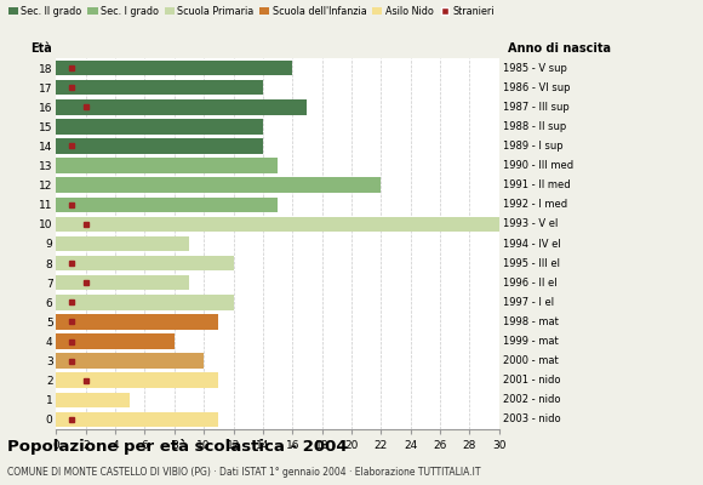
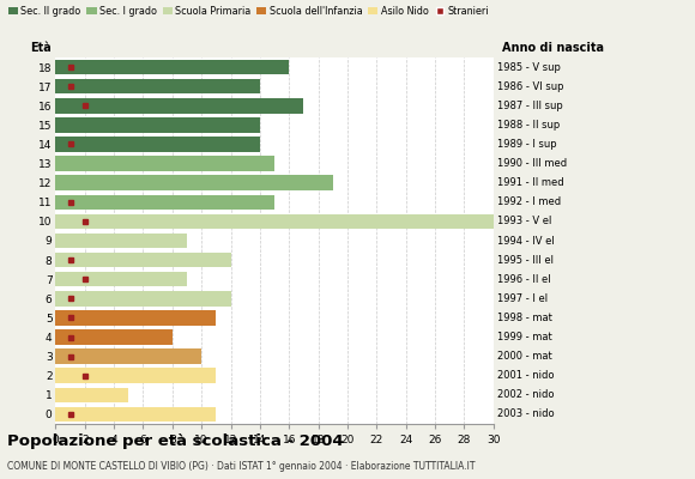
12: 22 -> 19
